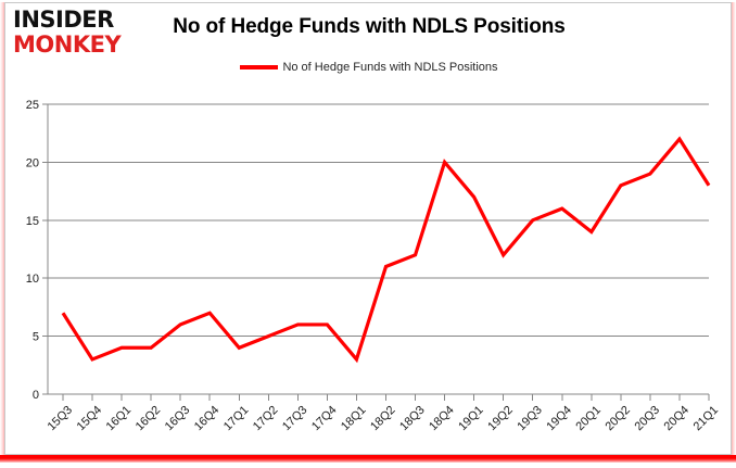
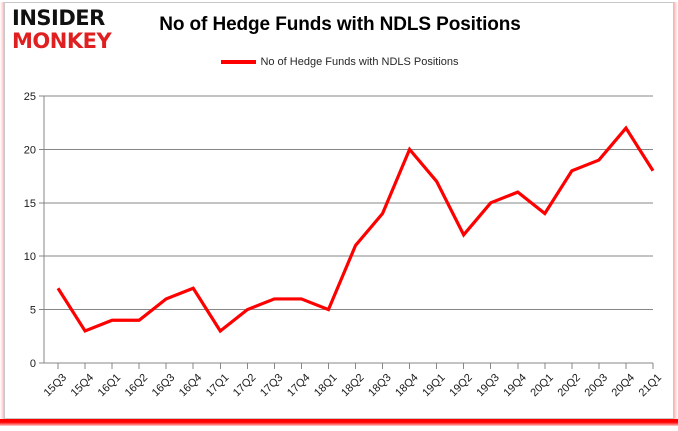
17Q1: 4 -> 3
18Q1: 3 -> 5
18Q3: 12 -> 14
